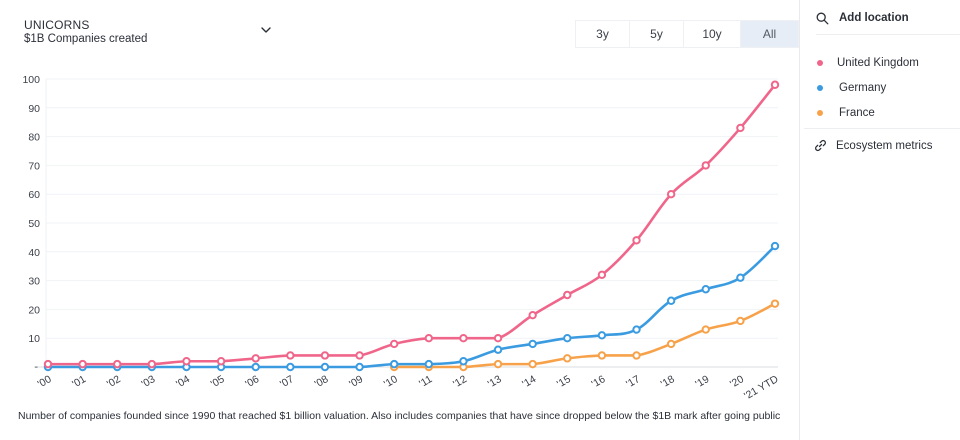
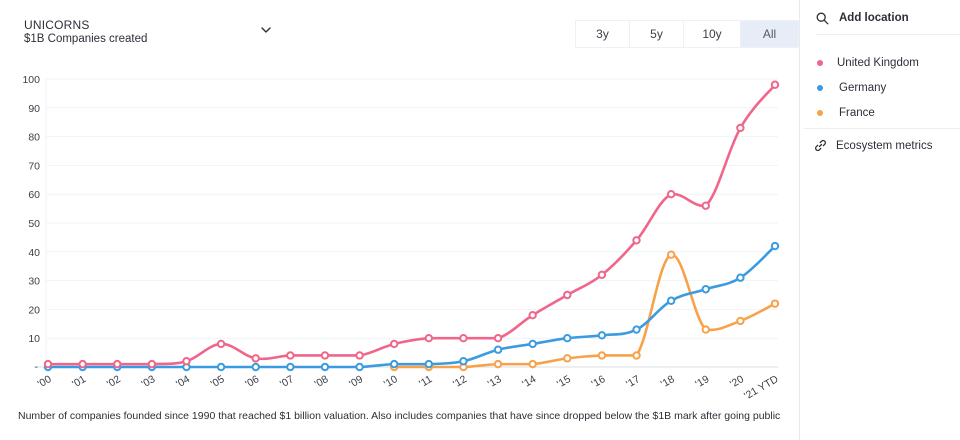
United Kingdom/'05: 2 -> 8
France/'18: 8 -> 39
United Kingdom/'19: 70 -> 56
